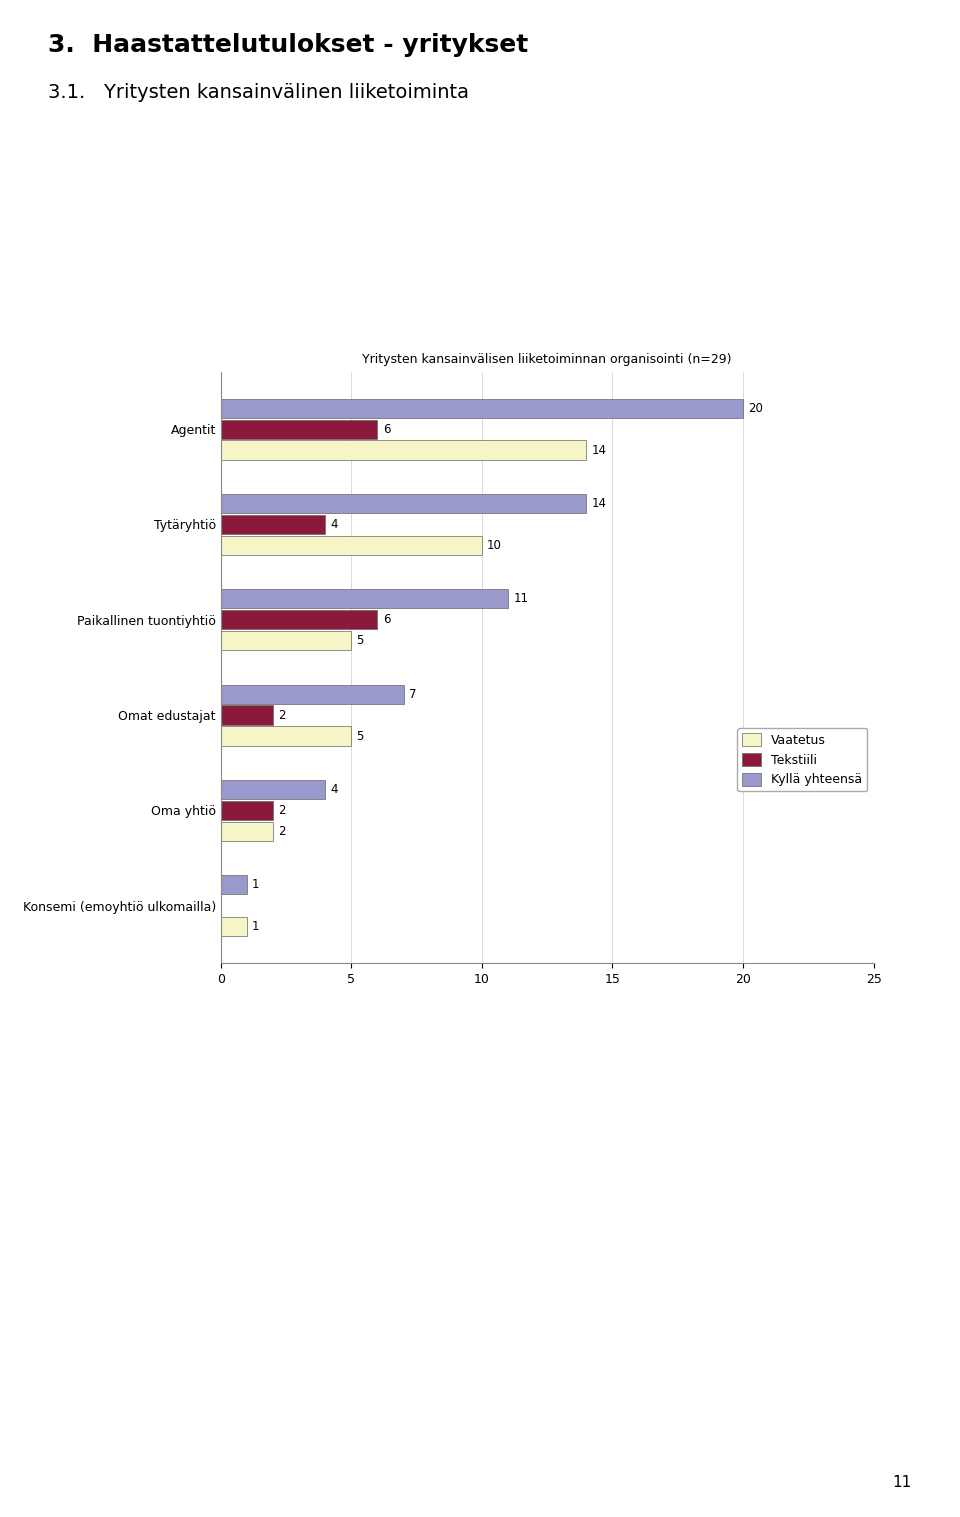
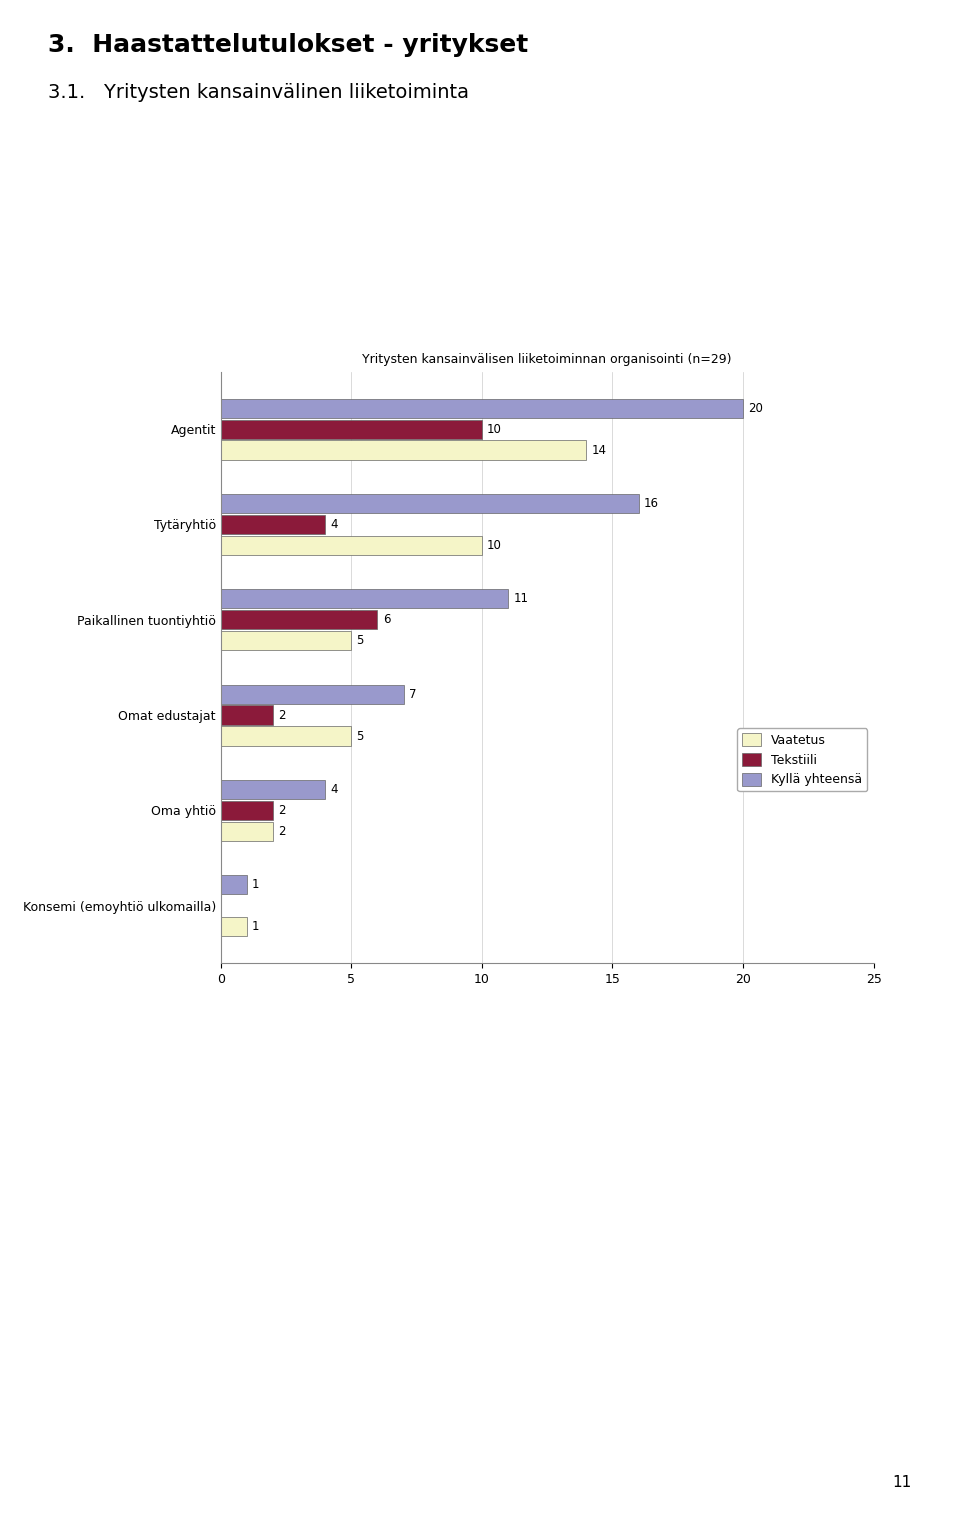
Tekstiili/Agentit: 6 -> 10
Kyllä yhteensä/Tytäryhtiö: 14 -> 16
